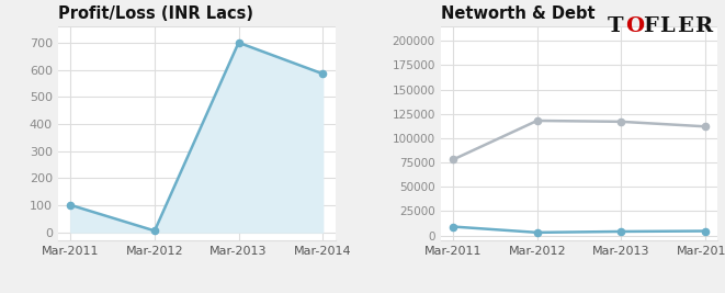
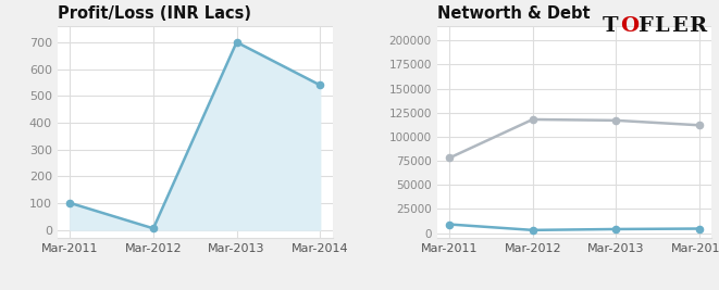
Profit/Loss (INR Lacs)/Mar-2014: 585 -> 540
